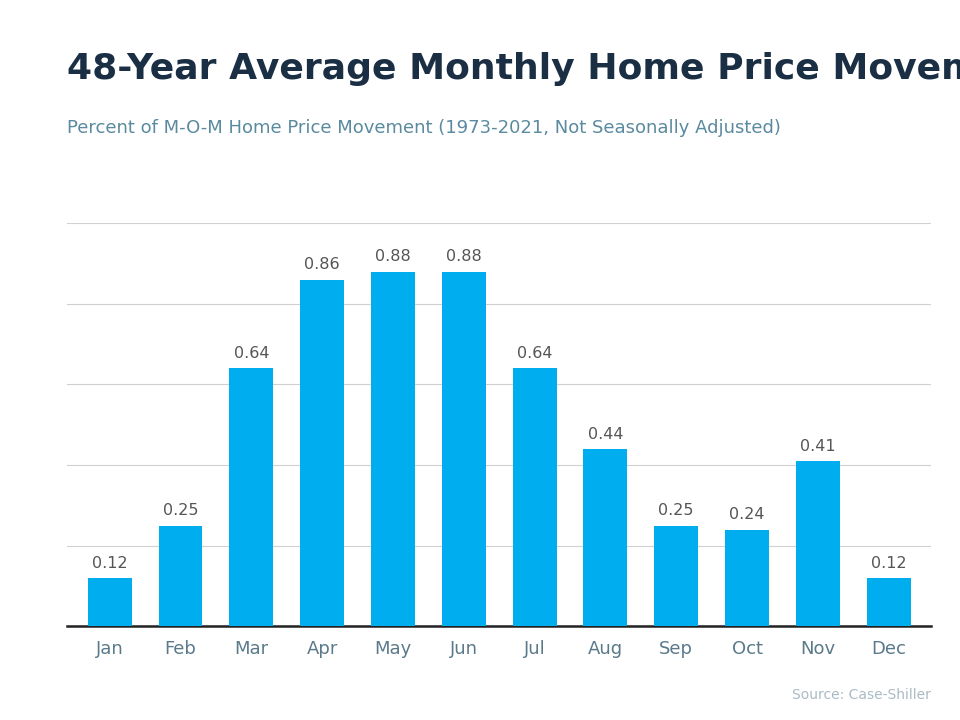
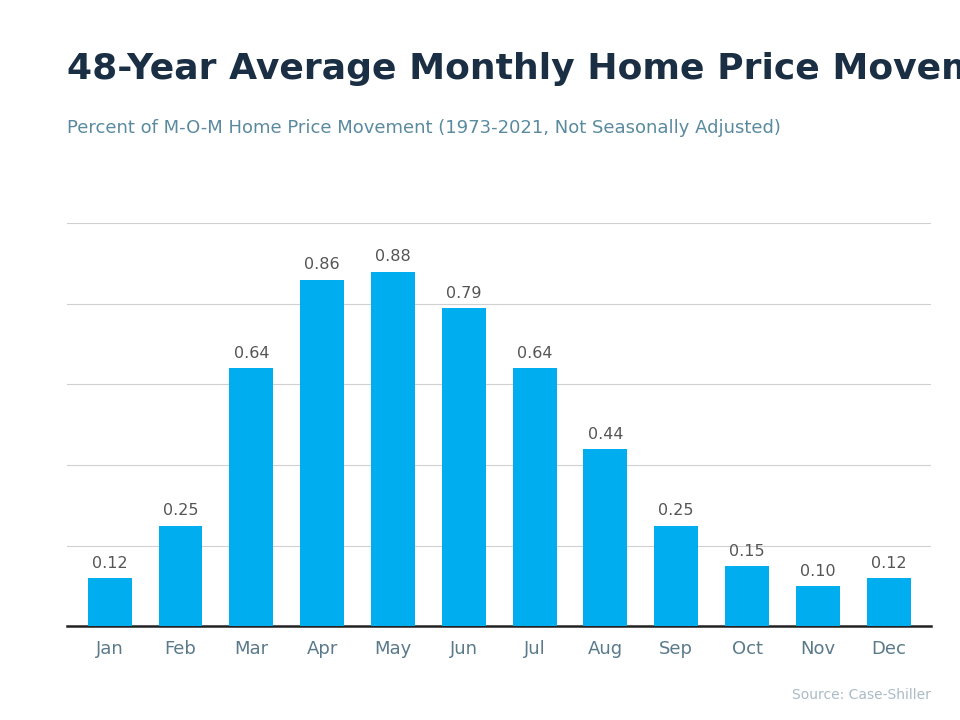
Jun: 0.88 -> 0.79
Oct: 0.24 -> 0.15
Nov: 0.41 -> 0.10
